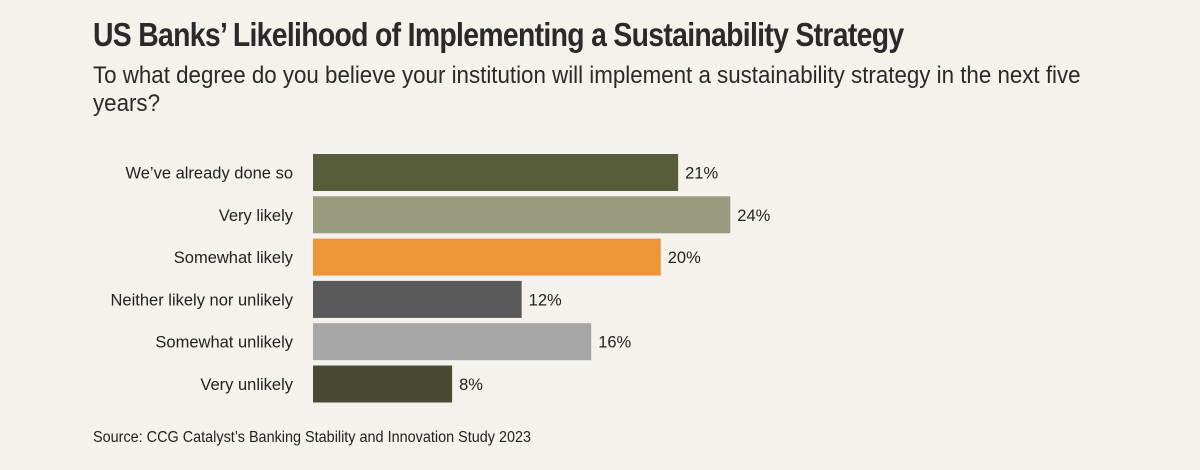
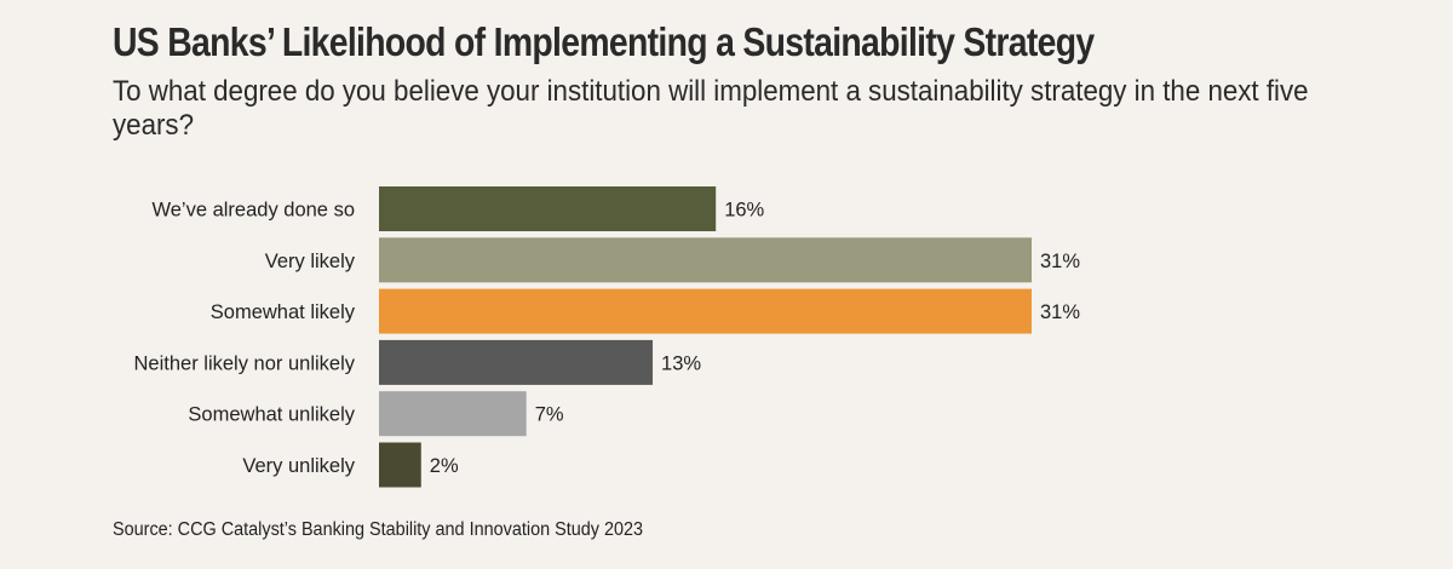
We’ve already done so: 21% -> 16%
Very likely: 24% -> 31%
Somewhat likely: 20% -> 31%
Neither likely nor unlikely: 12% -> 13%
Somewhat unlikely: 16% -> 7%
Very unlikely: 8% -> 2%
